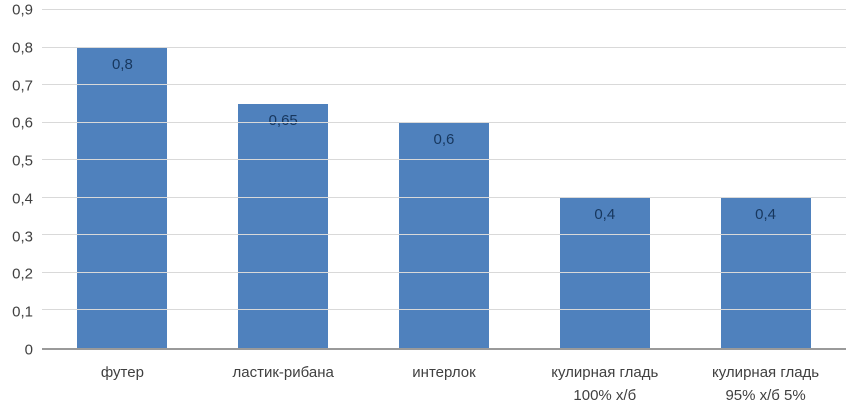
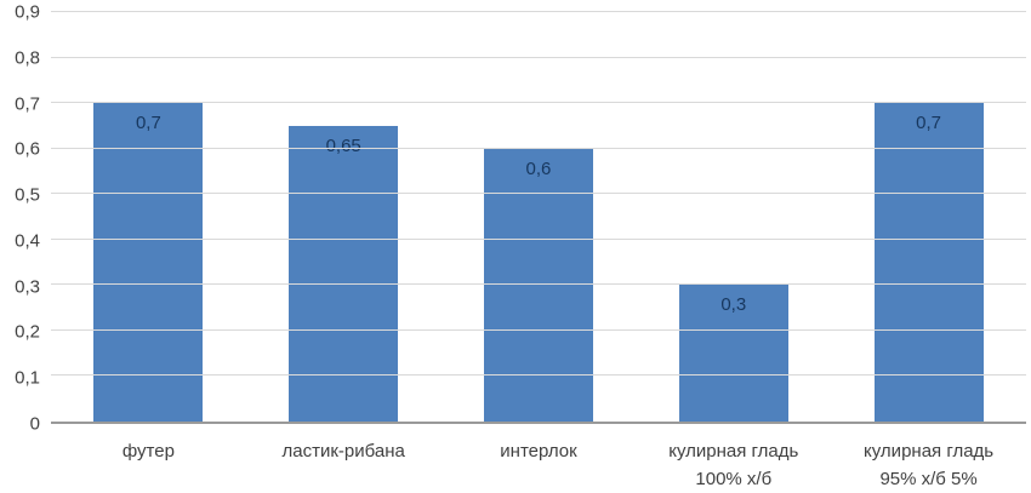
футер: 0,8 -> 0,7
кулирная гладь 100% х/б: 0,4 -> 0,3
кулирная гладь 95% х/б 5%: 0,4 -> 0,7
